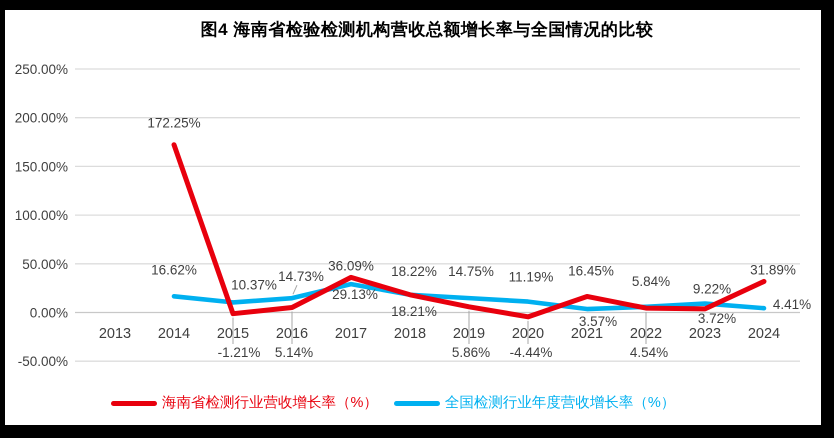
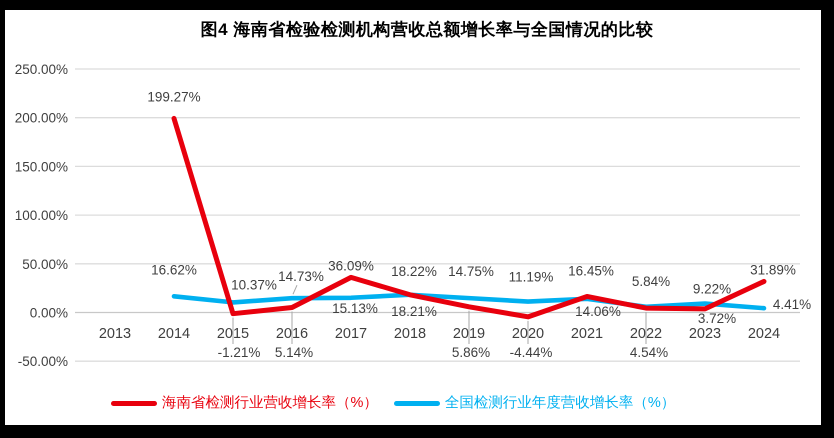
海南省检测行业营收增长率（%）/2014: 172.25% -> 199.27%
全国检测行业年度营收增长率（%）/2017: 29.13% -> 15.13%
全国检测行业年度营收增长率（%）/2021: 3.57% -> 14.06%
